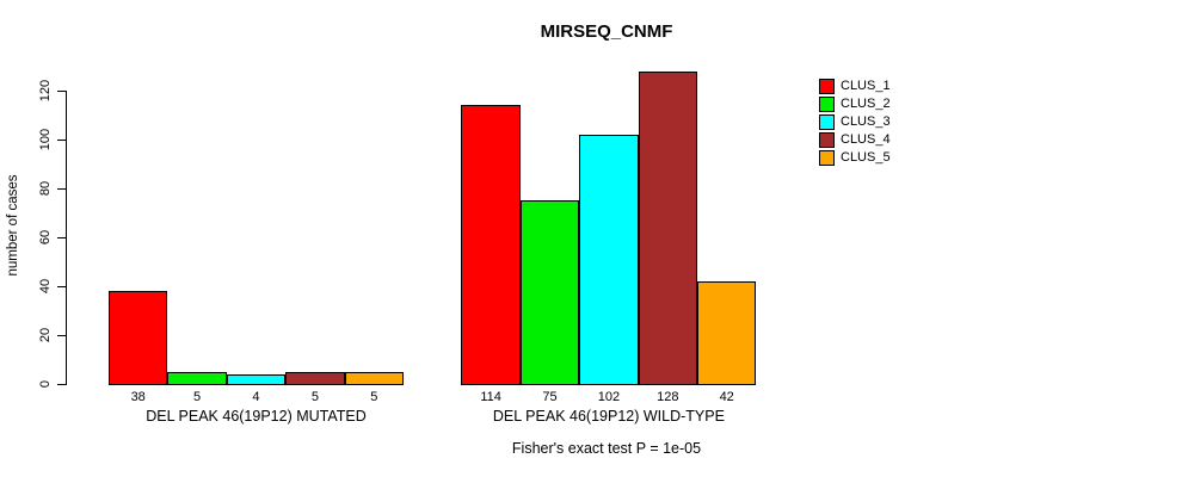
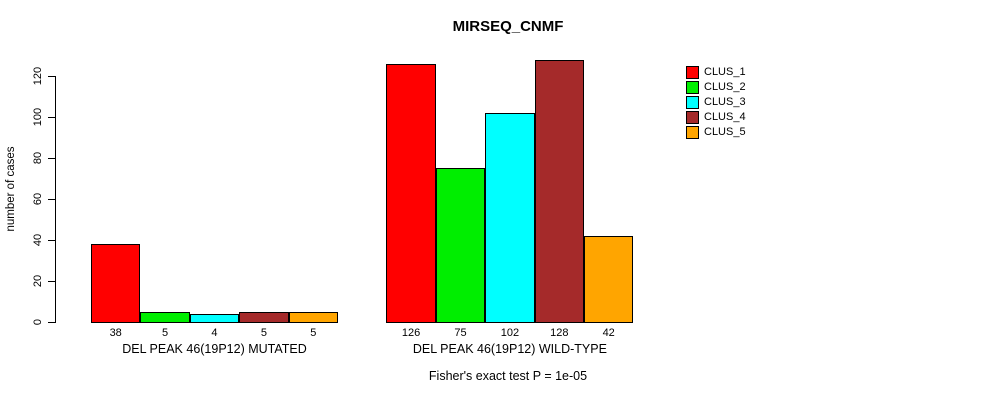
CLUS_1/DEL PEAK 46(19P12) WILD-TYPE: 114 -> 126
